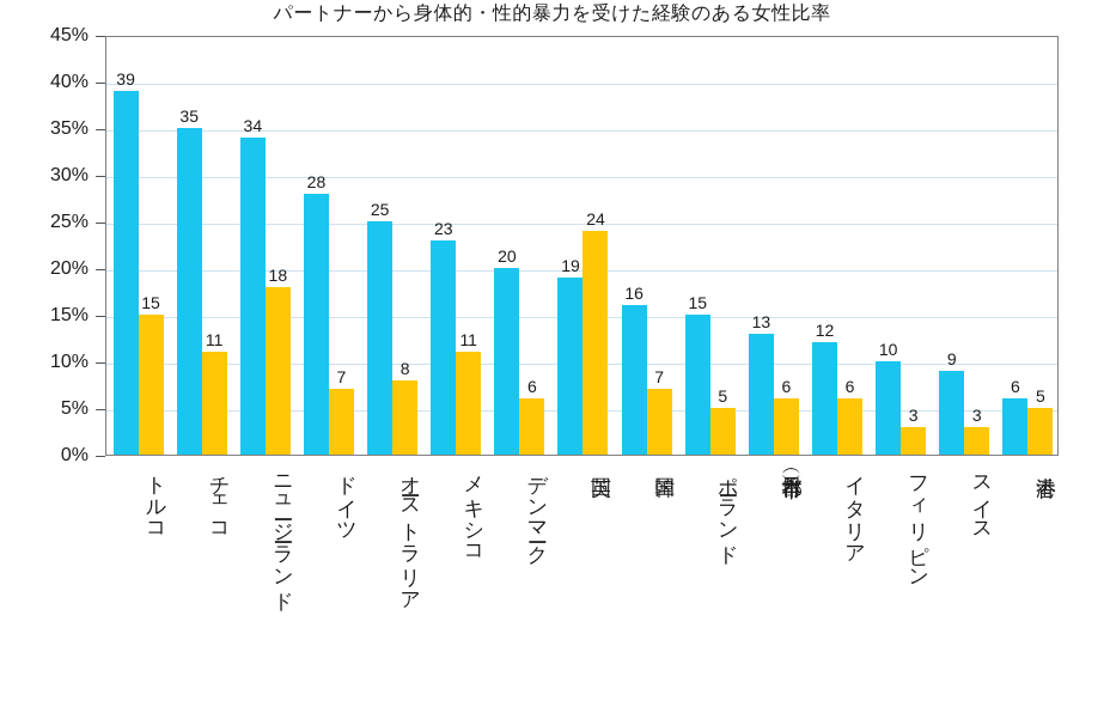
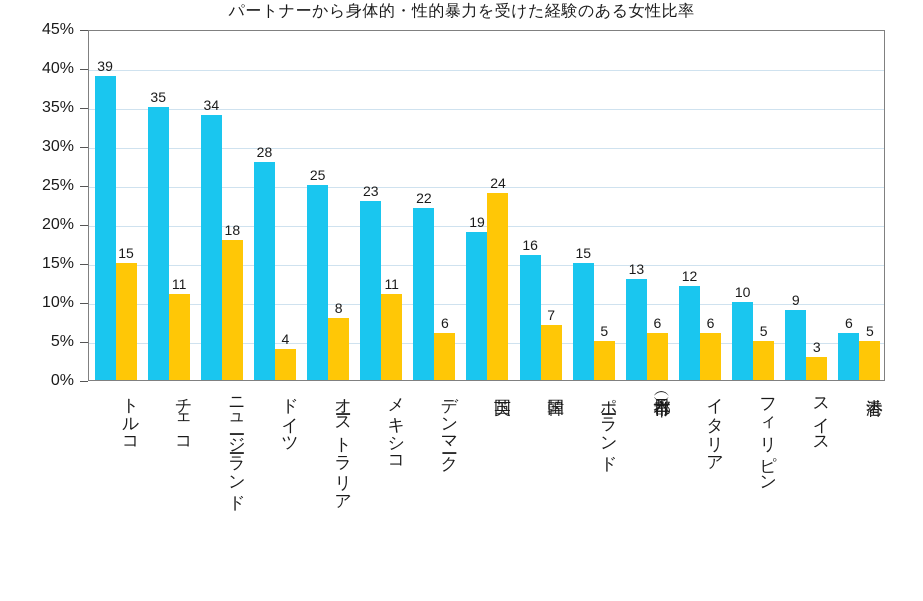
性的暴力/ドイツ: 7 -> 4
身体的暴力/デンマーク: 20 -> 22
性的暴力/フィリピン: 3 -> 5
